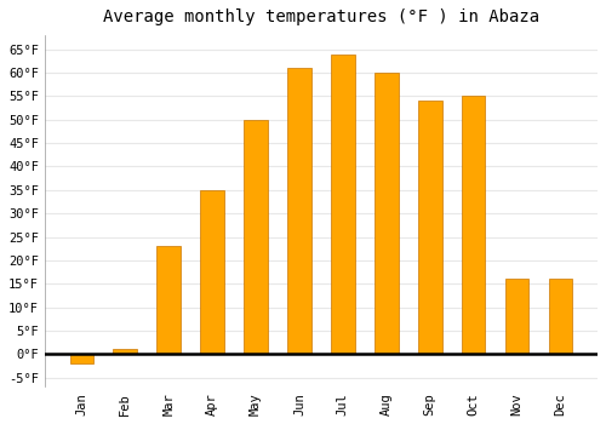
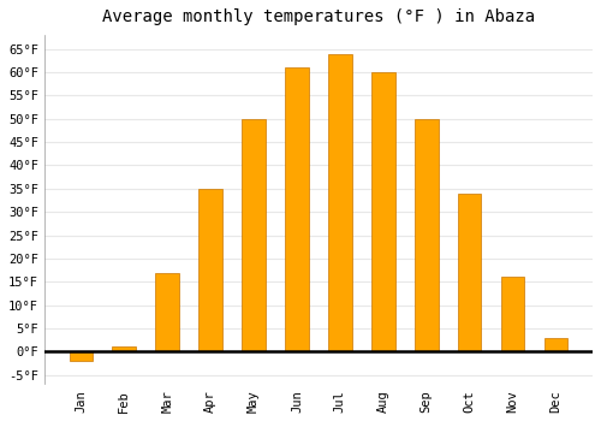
Mar: 23°F -> 17°F
Sep: 54°F -> 50°F
Oct: 55°F -> 34°F
Dec: 16°F -> 3°F
